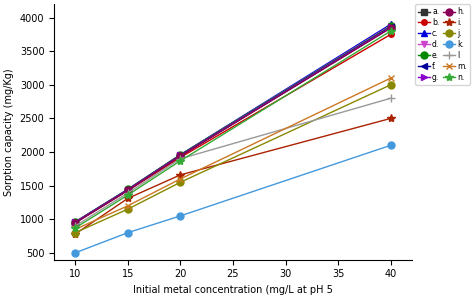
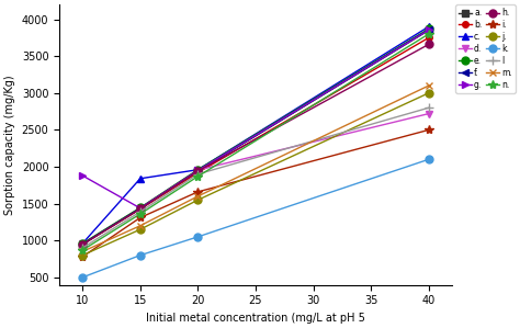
g./10: 960 -> 1880
c./15: 1440 -> 1840
d./40: 3880 -> 2720
h./40: 3840 -> 3660
